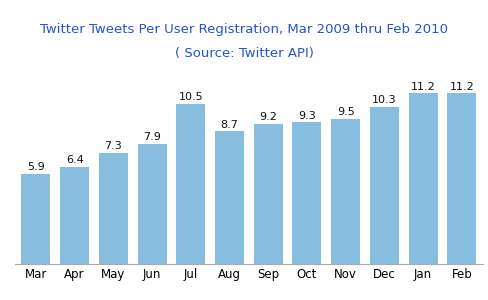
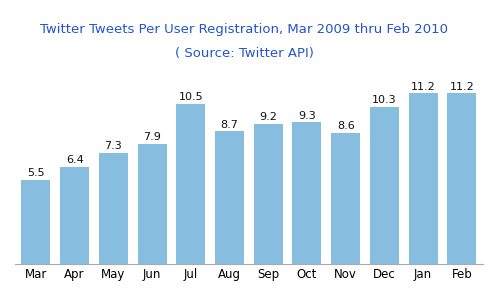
Mar: 5.9 -> 5.5
Nov: 9.5 -> 8.6
